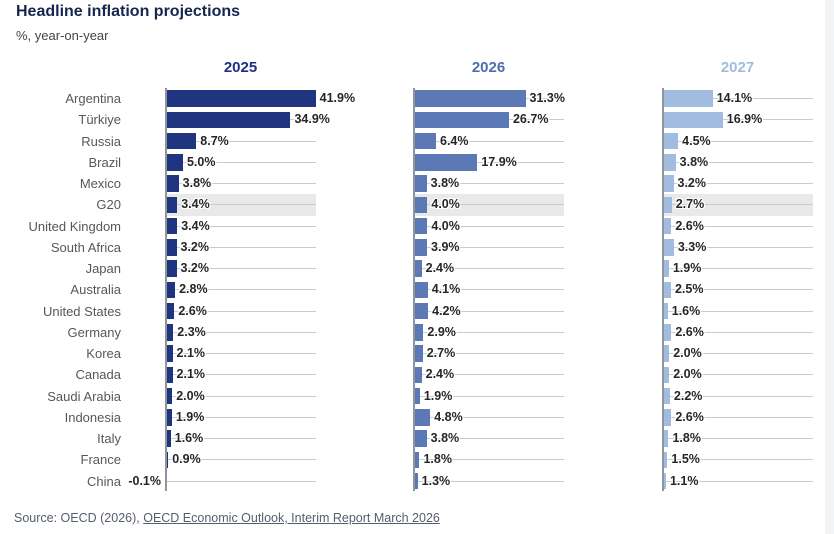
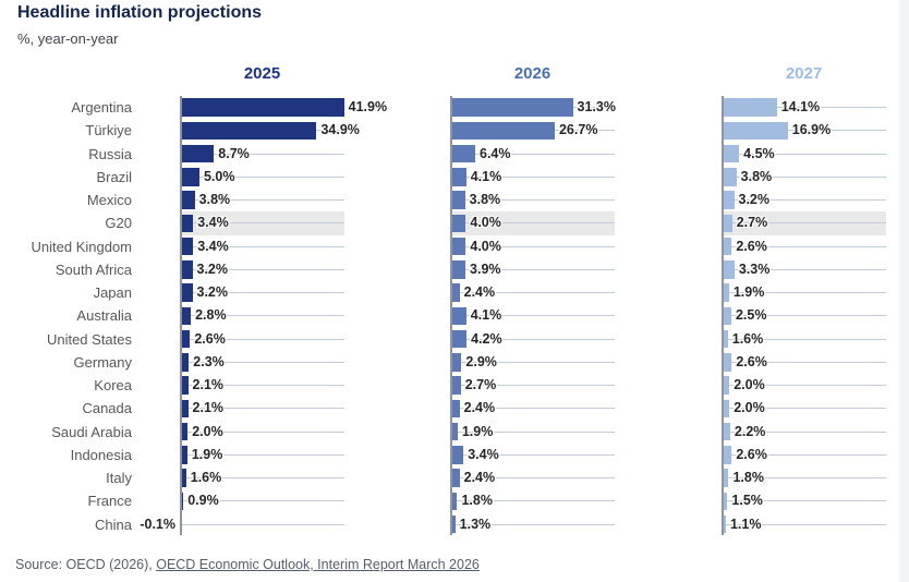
2026/Brazil: 17.9% -> 4.1%
2026/Indonesia: 4.8% -> 3.4%
2026/Italy: 3.8% -> 2.4%
